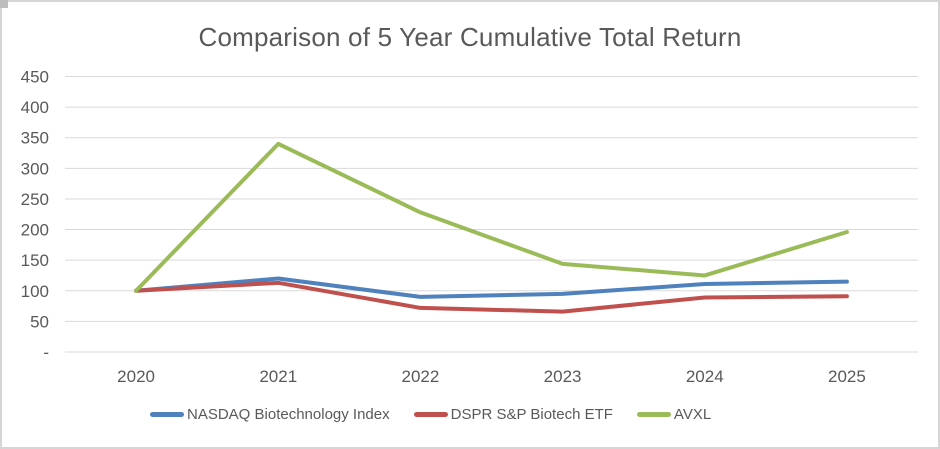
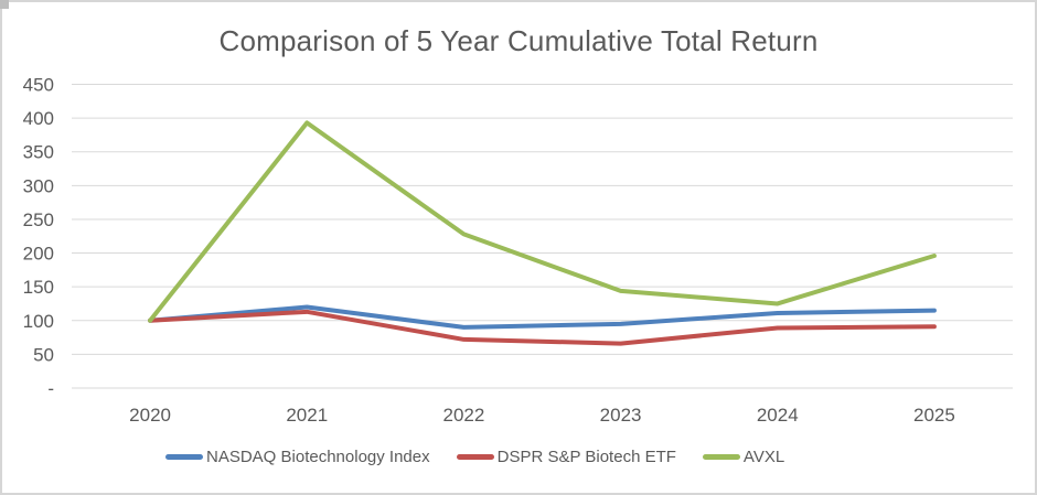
AVXL/2021: 340 -> 390
